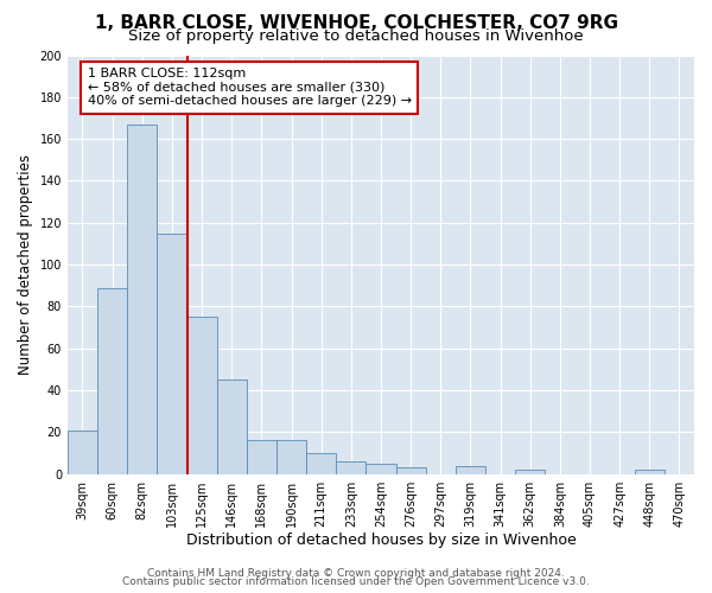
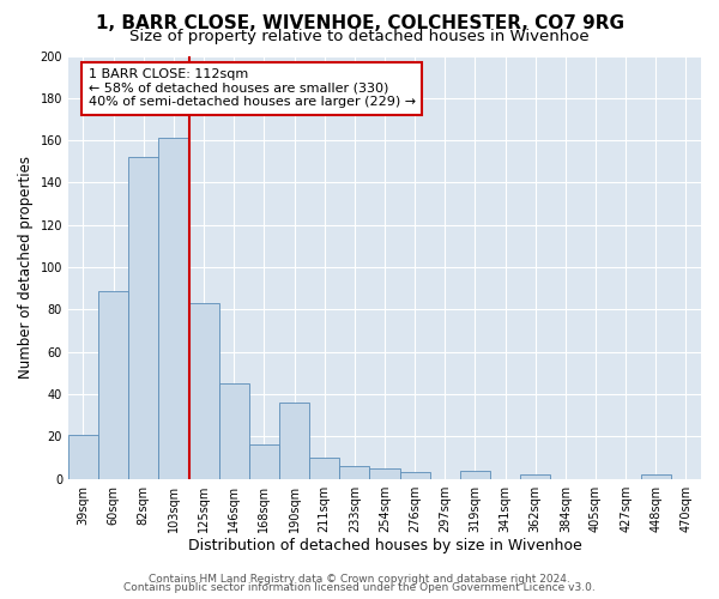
82sqm: 167 -> 152
103sqm: 115 -> 161
125sqm: 75 -> 83
190sqm: 16 -> 36
